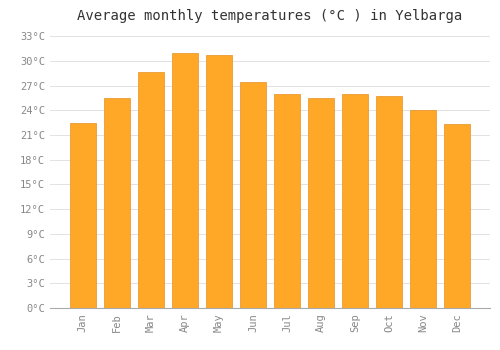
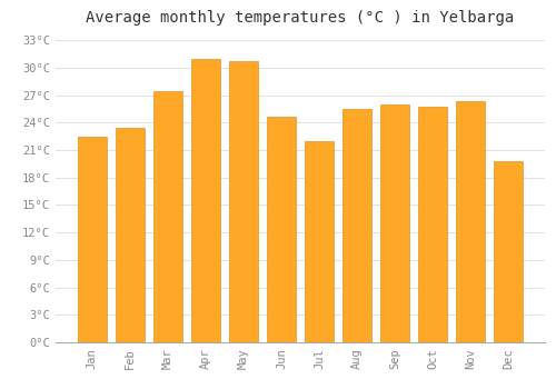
Feb: 25.5°C -> 23.4°C
Mar: 28.7°C -> 27.4°C
Jun: 27.4°C -> 24.6°C
Jul: 26.0°C -> 22.0°C
Nov: 24.0°C -> 26.4°C
Dec: 22.3°C -> 19.8°C
